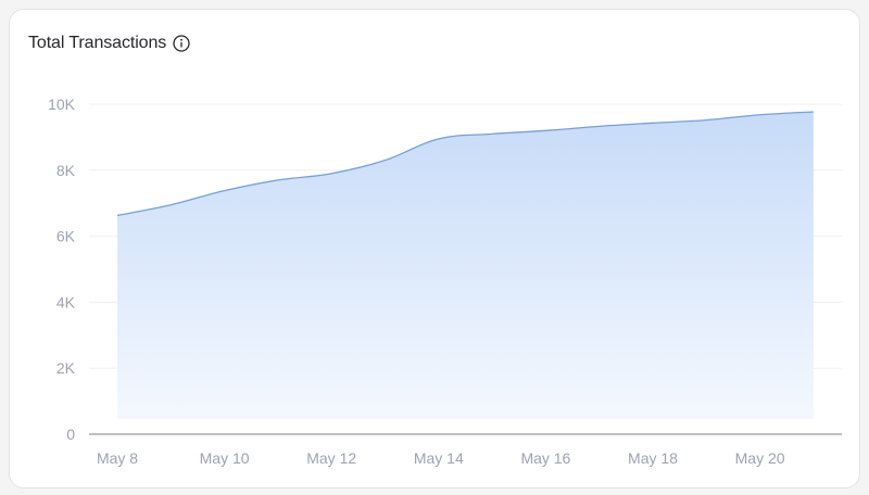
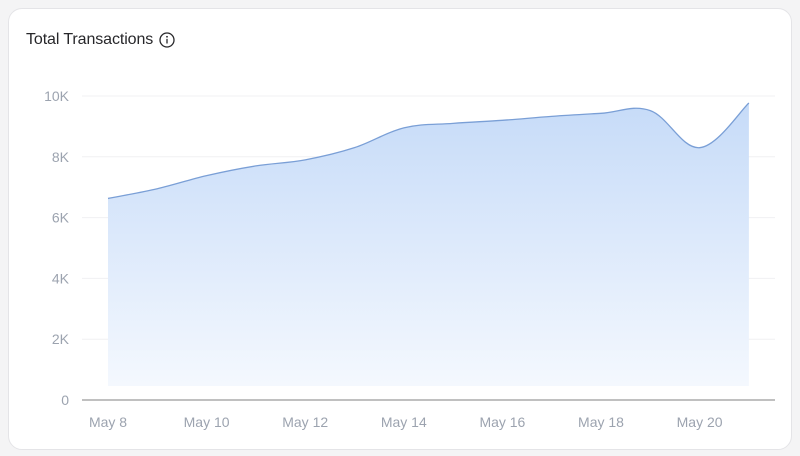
May 20: 9.7K -> 8.3K
